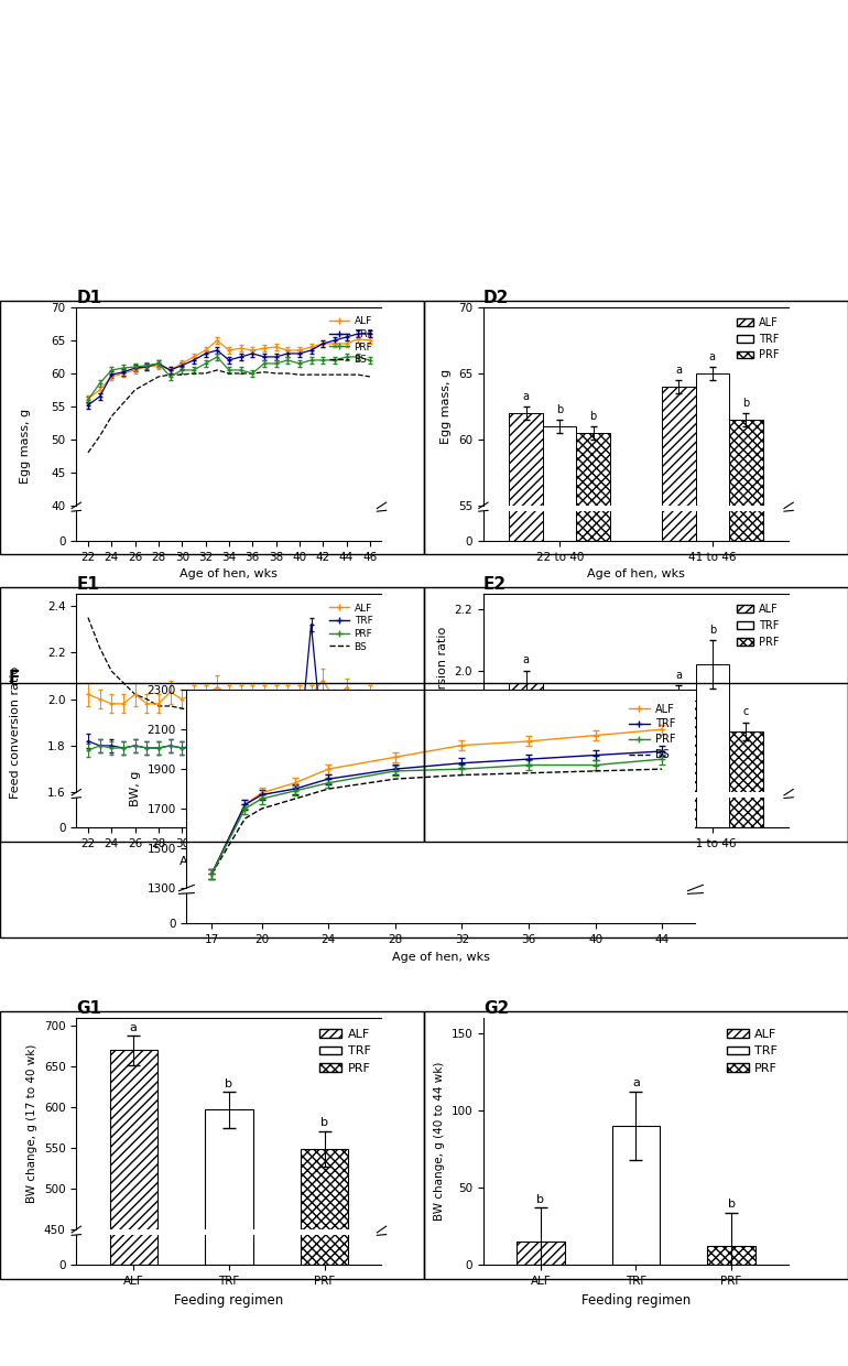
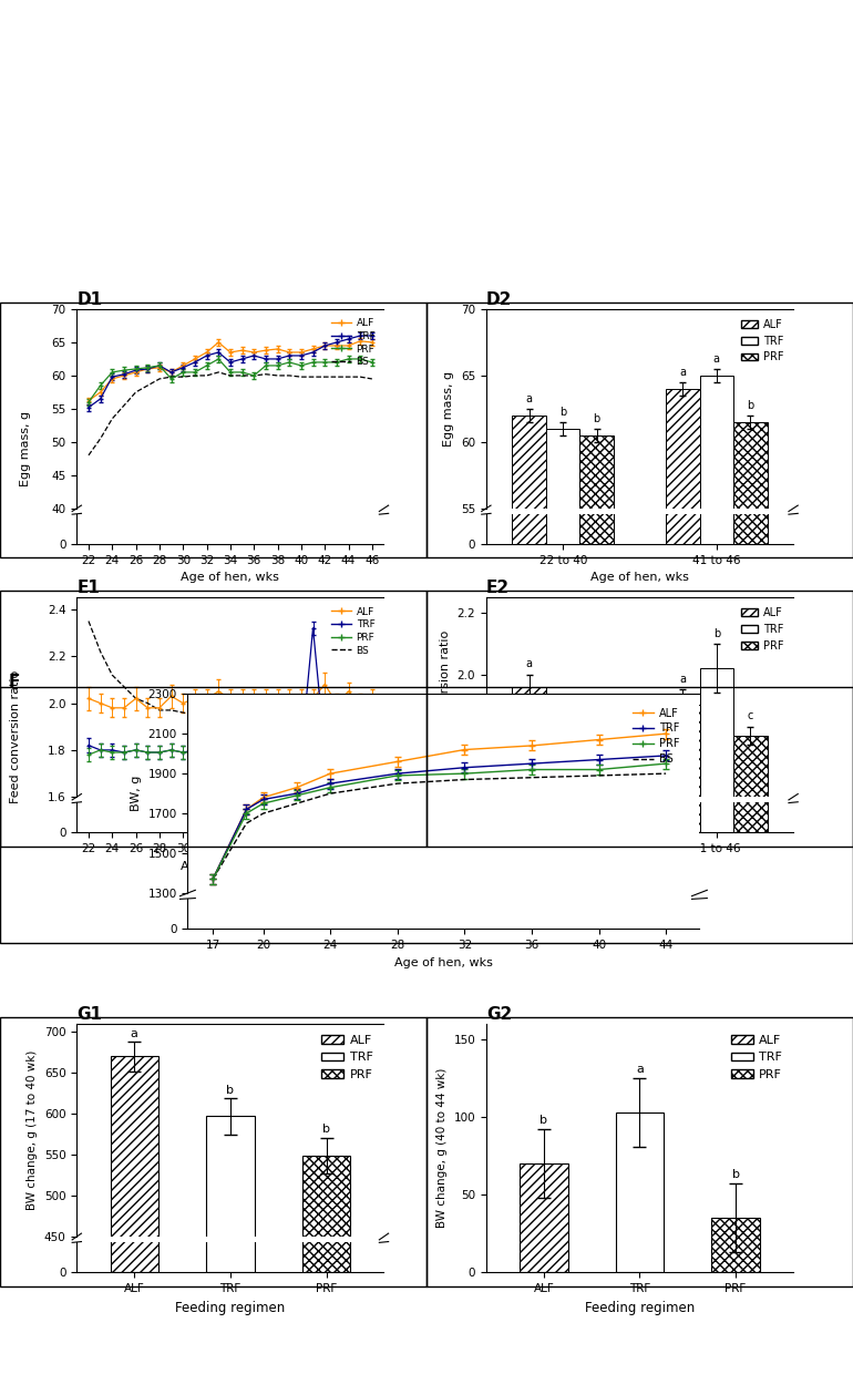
G2/ALF: 15 -> 70
G2/TRF: 90 -> 103
G2/PRF: 12 -> 35
